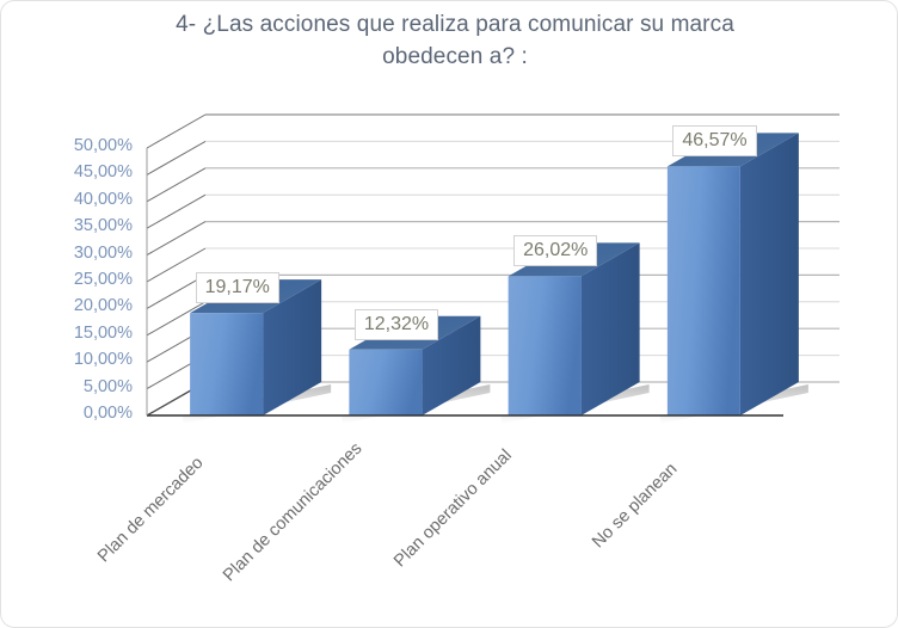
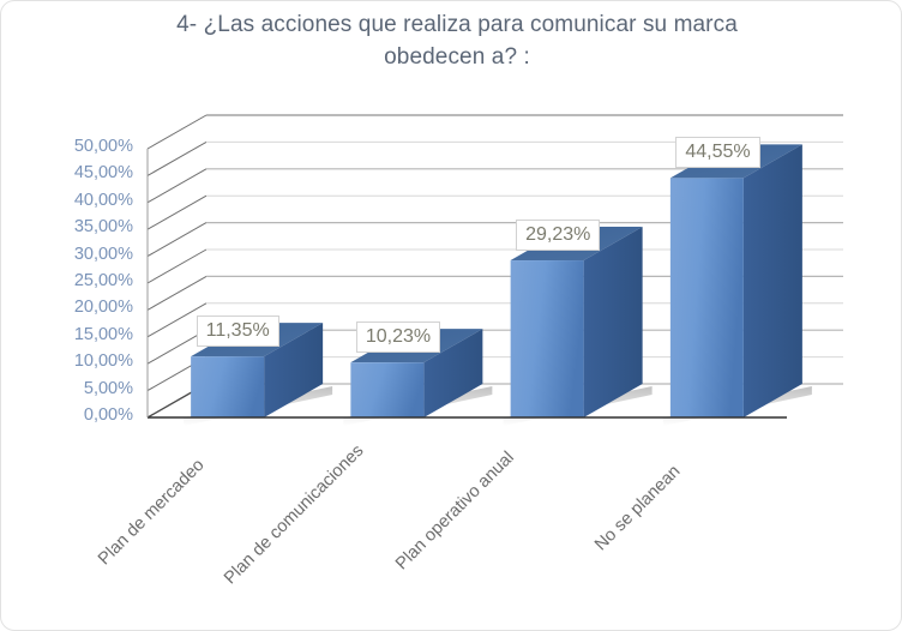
Plan de mercadeo: 19,17% -> 11,35%
Plan de comunicaciones: 12,32% -> 10,23%
Plan operativo anual: 26,02% -> 29,23%
No se planean: 46,57% -> 44,55%
